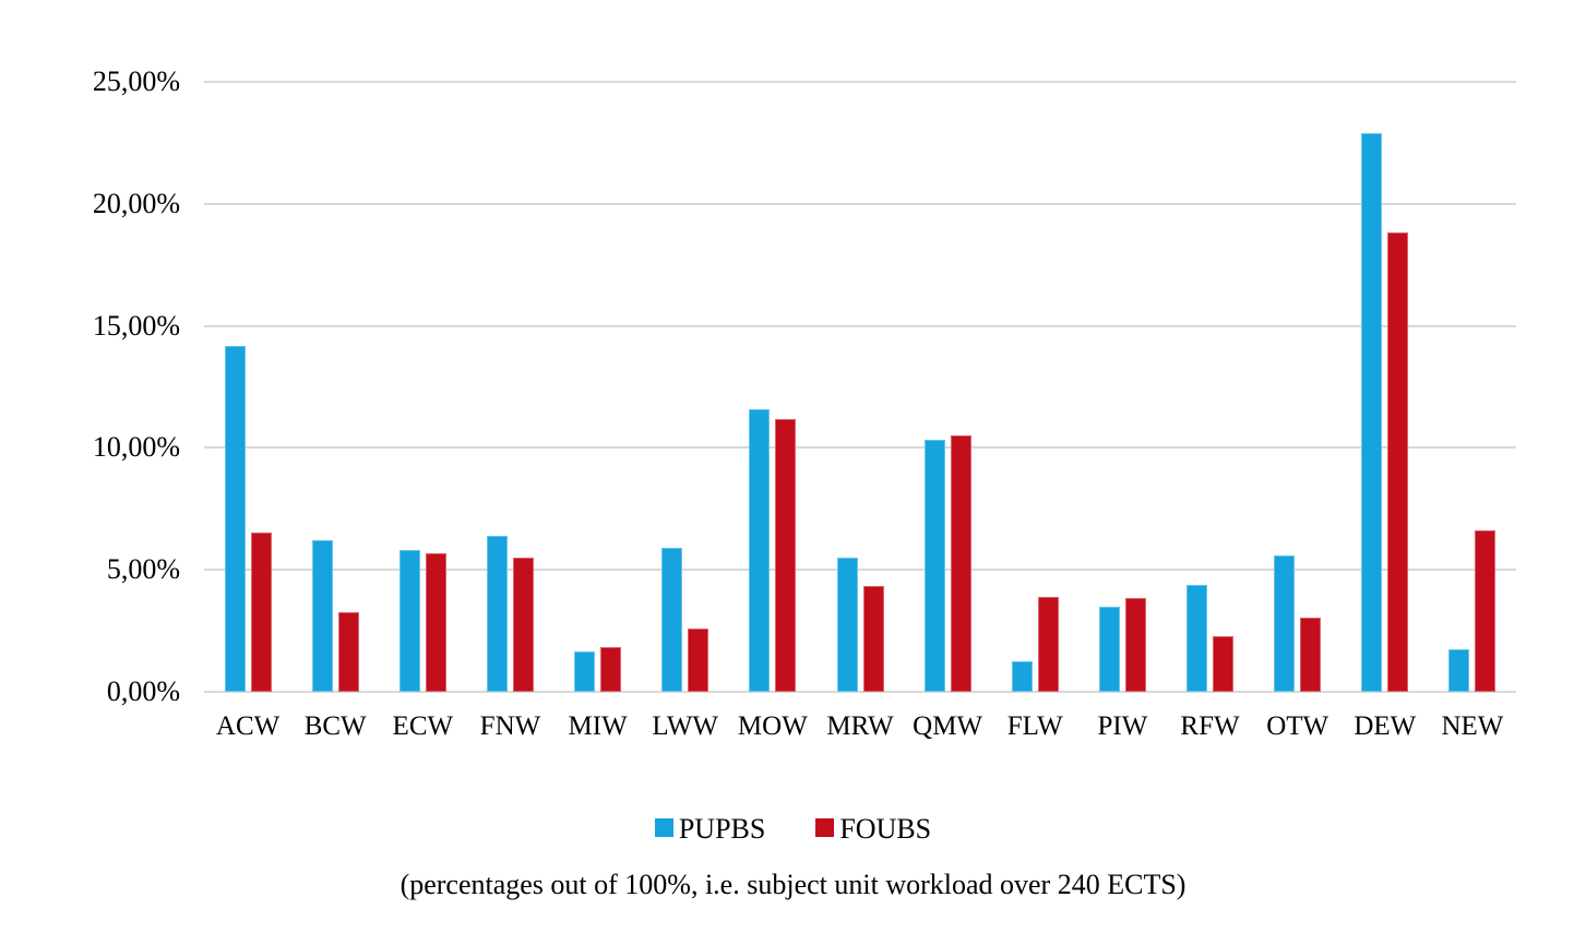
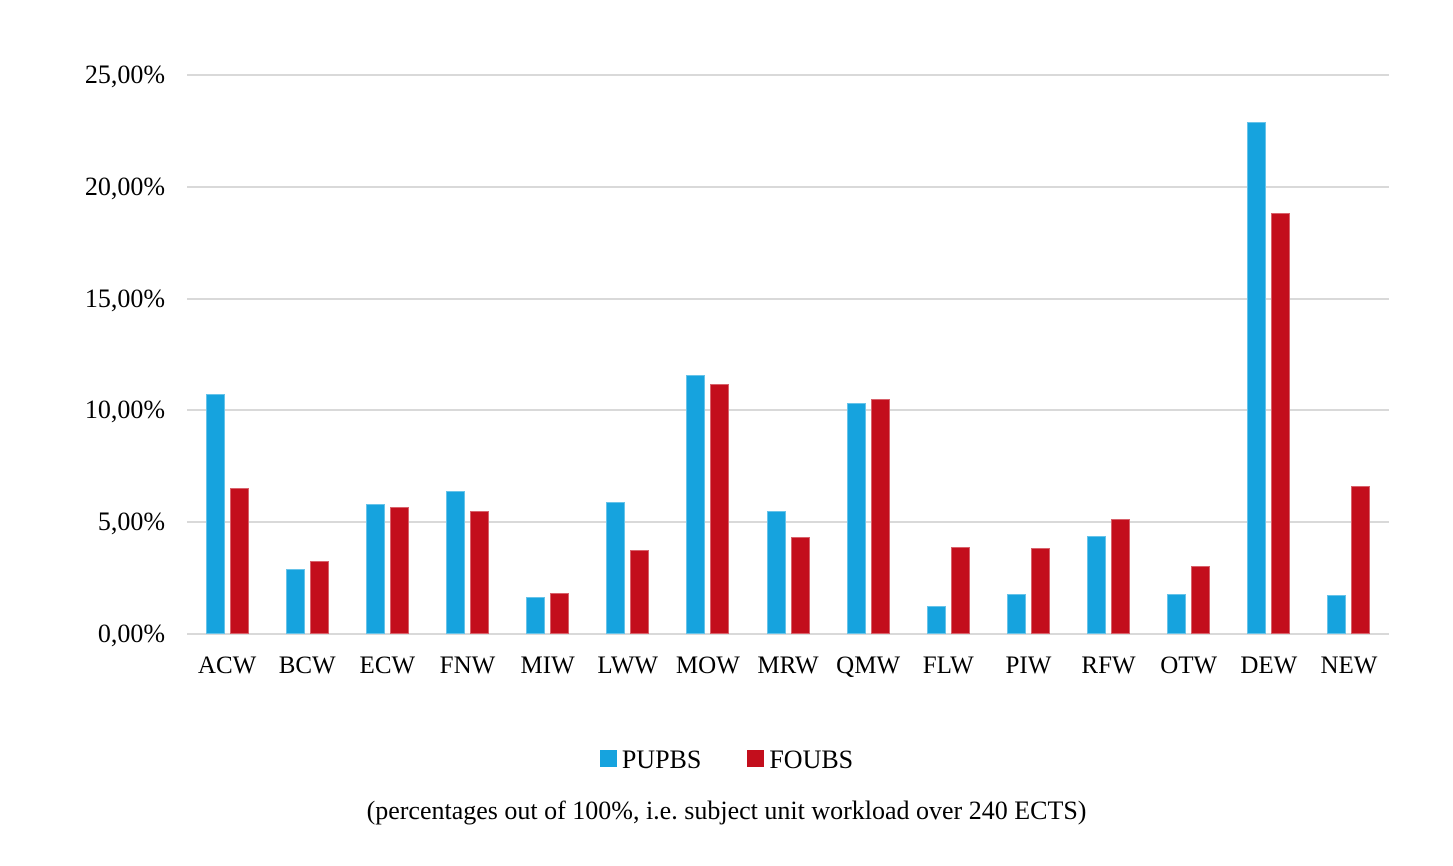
PUPBS/ACW: 14,2% -> 10,8%
PUPBS/BCW: 6,2% -> 2,9%
FOUBS/LWW: 2,6% -> 3,8%
PUPBS/PIW: 3,5% -> 1,8%
FOUBS/RFW: 2,3% -> 5,2%
PUPBS/OTW: 5,6% -> 1,8%
